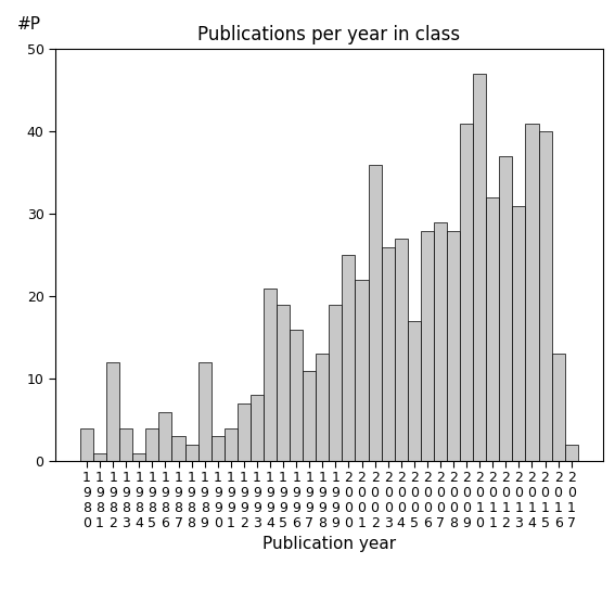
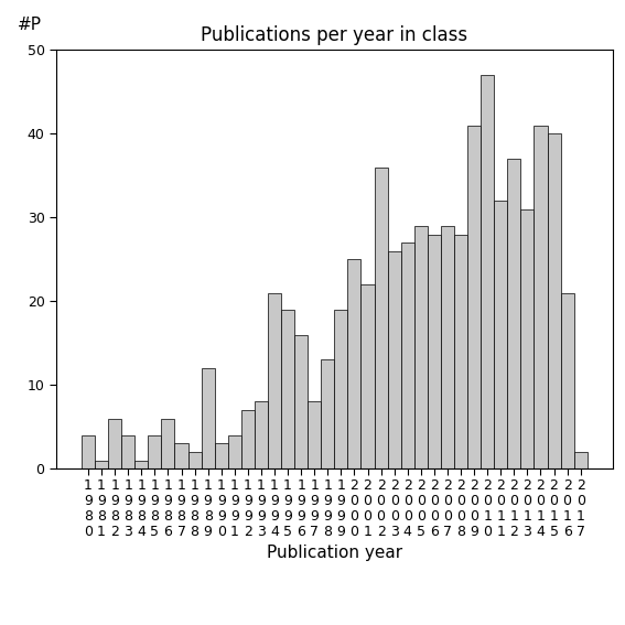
1 9 8 2: 12 -> 6
1 9 9 7: 11 -> 8
2 0 0 5: 17 -> 29
2 0 1 6: 13 -> 21
